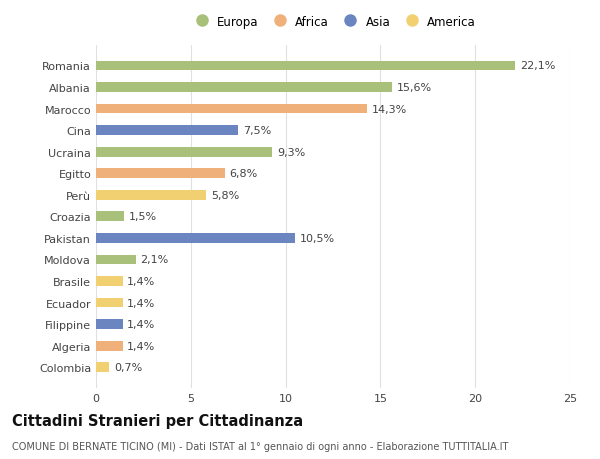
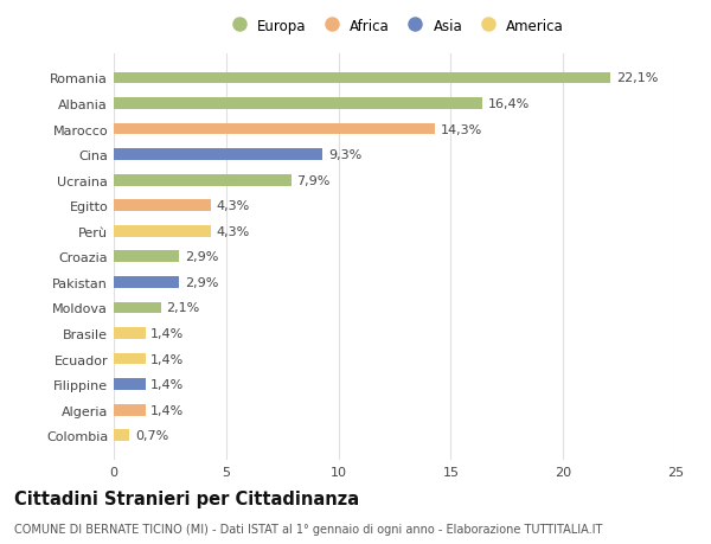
Albania: 15,6% -> 16,4%
Cina: 7,5% -> 9,3%
Ucraina: 9,3% -> 7,9%
Egitto: 6,8% -> 4,3%
Perù: 5,8% -> 4,3%
Croazia: 1,5% -> 2,9%
Pakistan: 10,5% -> 2,9%
